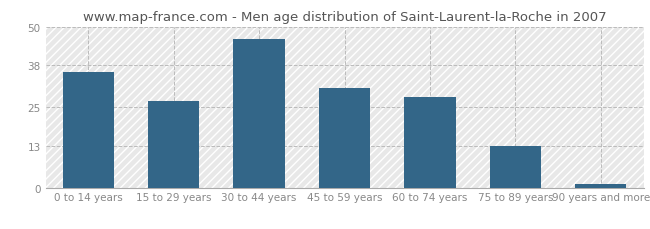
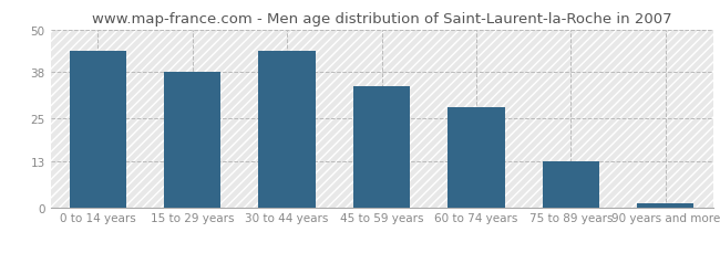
0 to 14 years: 36 -> 44
15 to 29 years: 27 -> 38
30 to 44 years: 46 -> 44
45 to 59 years: 31 -> 34
